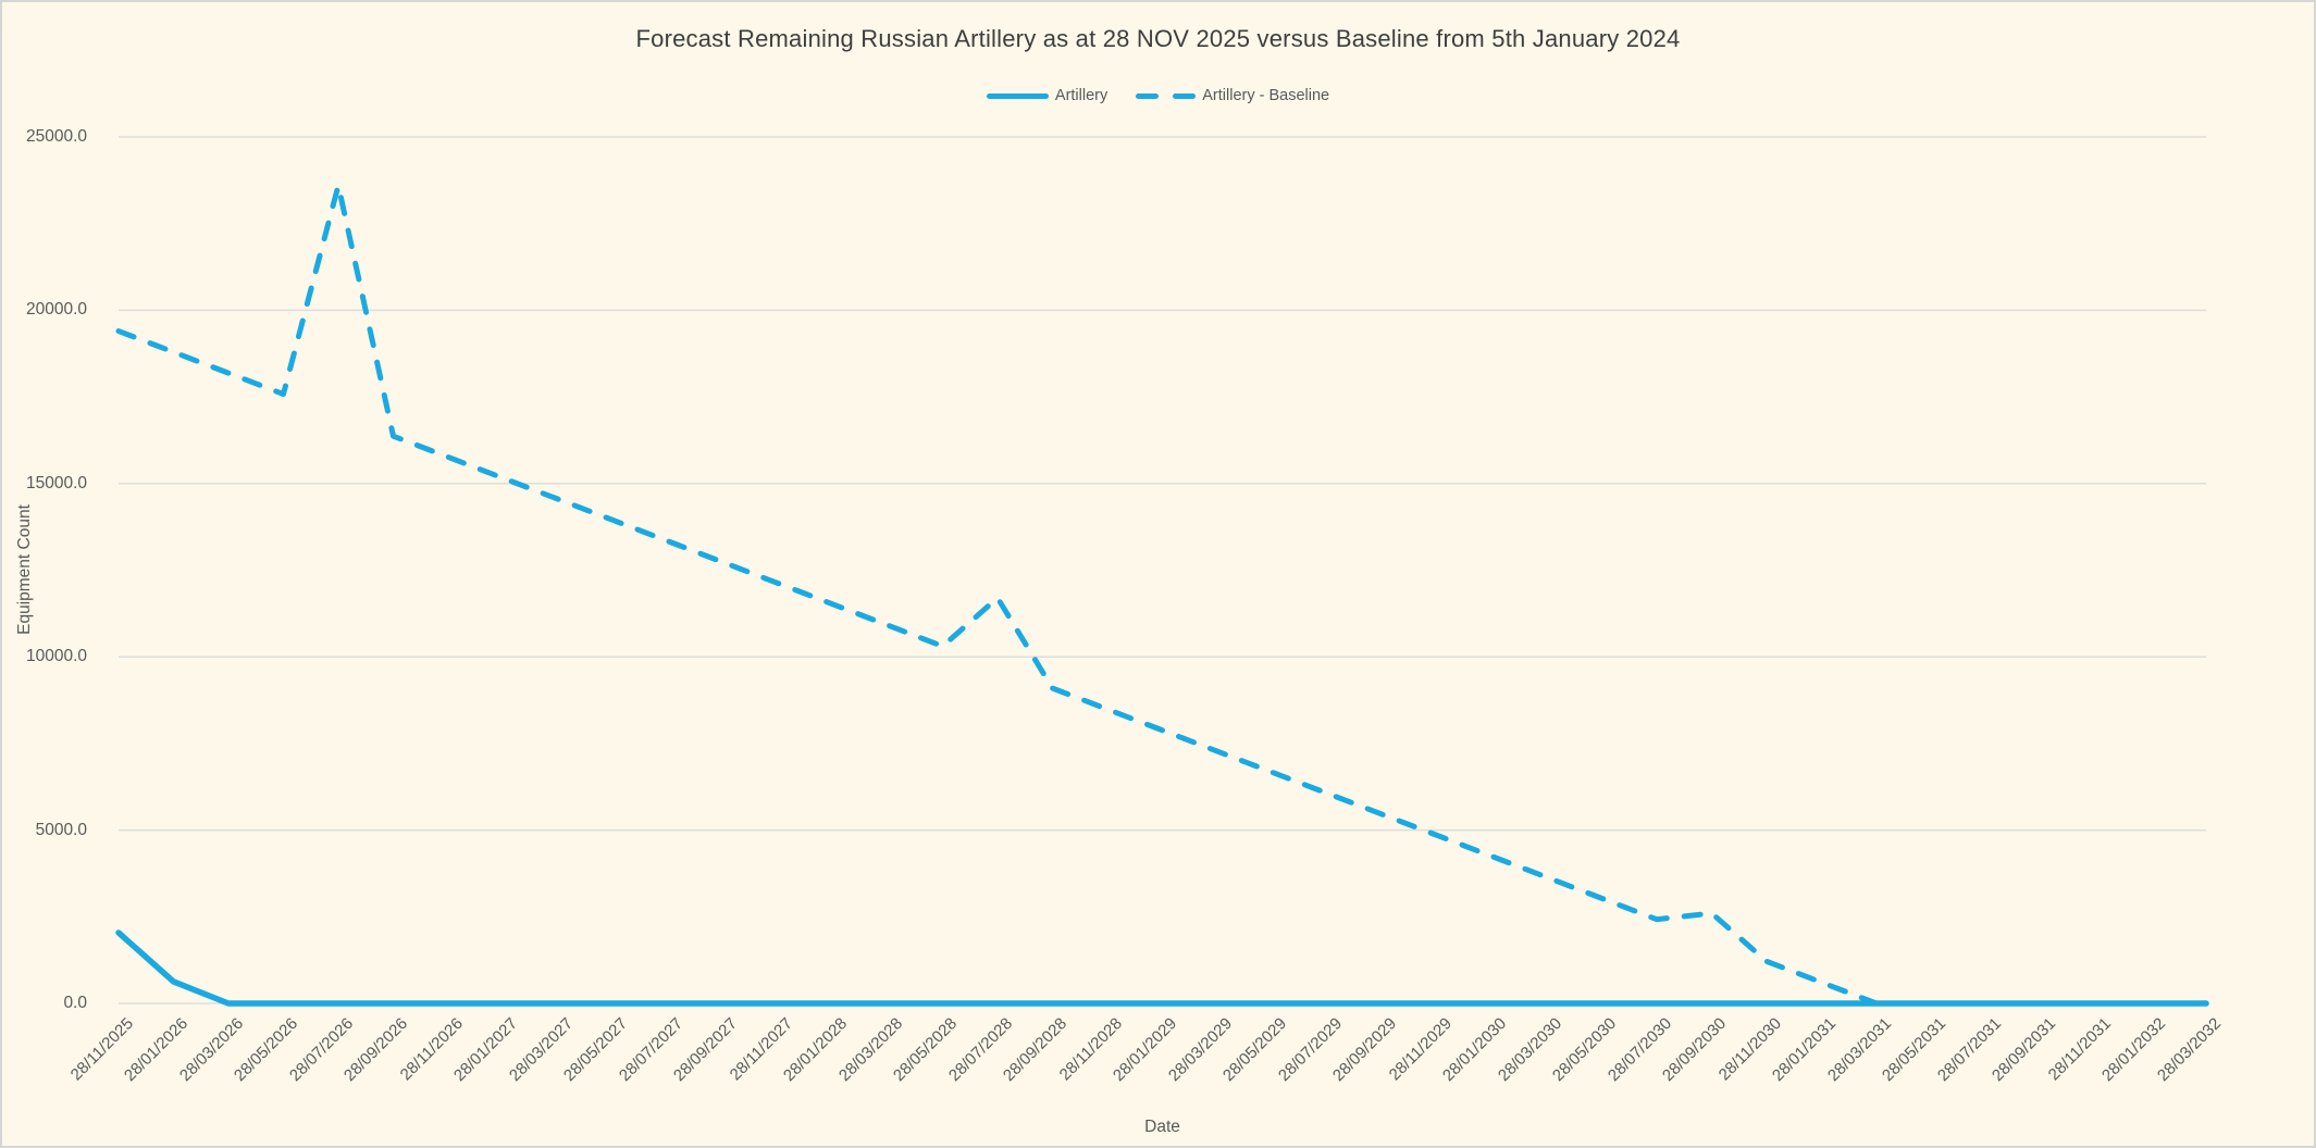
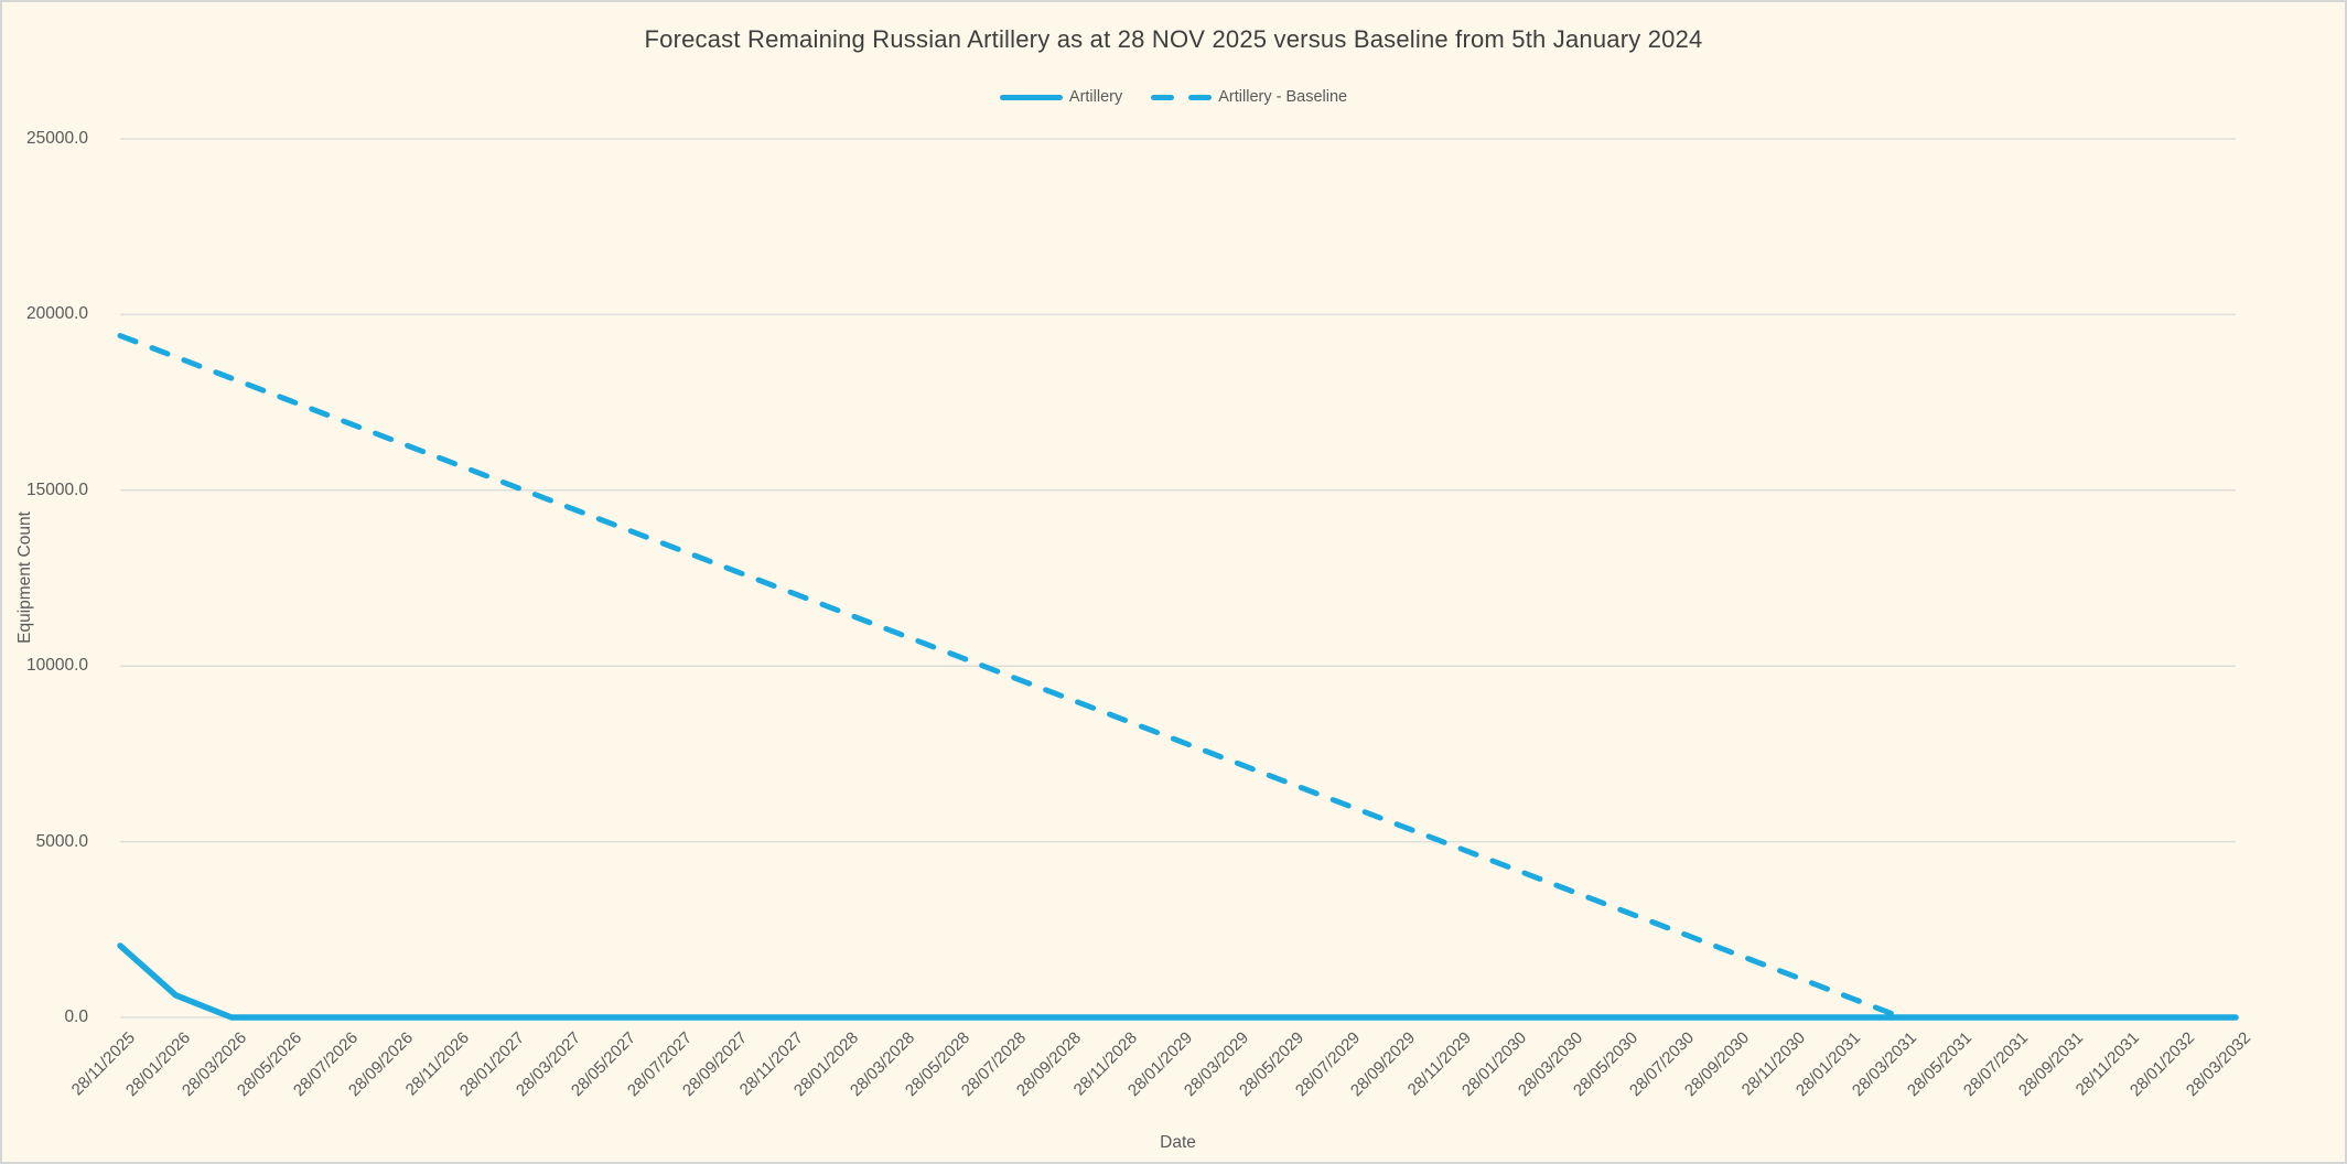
Artillery - Baseline/28/07/2026: 23600 -> 17000
Artillery - Baseline/28/07/2028: 11700 -> 9700
Artillery - Baseline/28/09/2030: 2600 -> 1800
